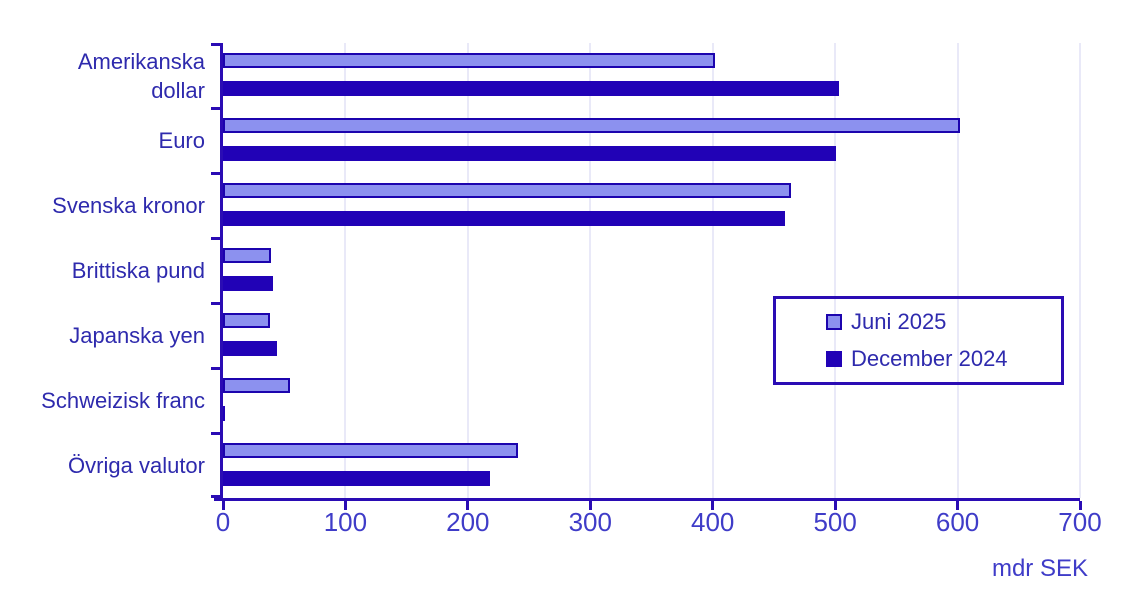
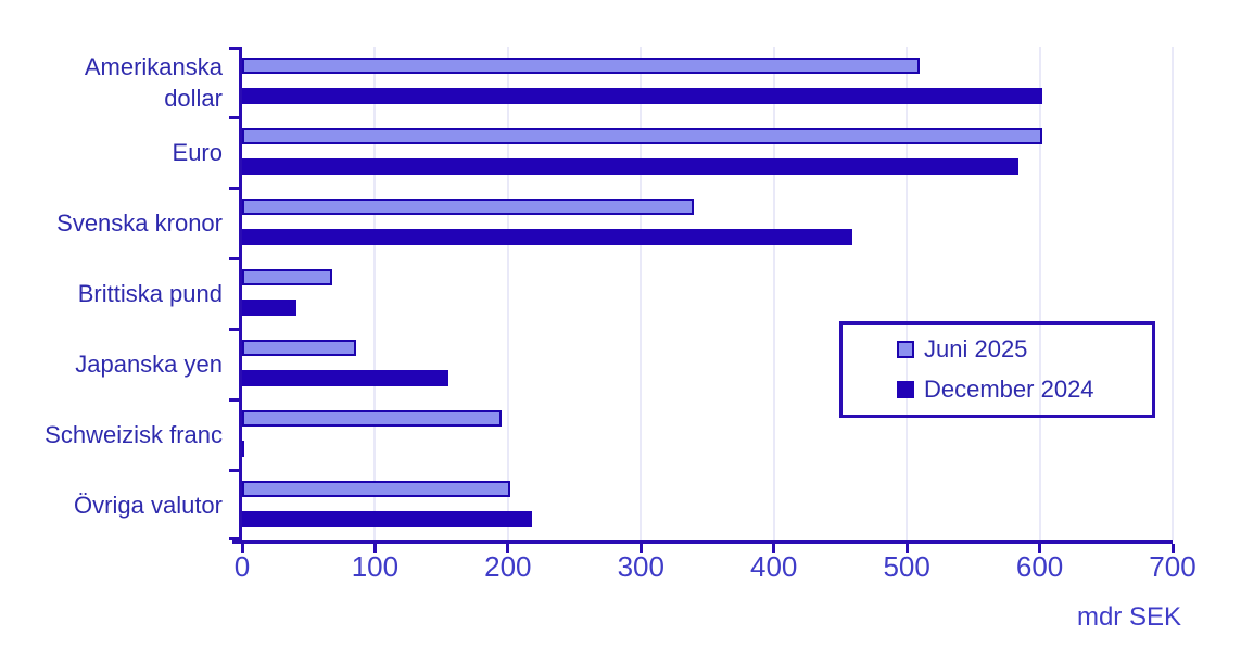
Juni 2025/Amerikanska dollar: 402 -> 510
December 2024/Amerikanska dollar: 503 -> 602
December 2024/Euro: 501 -> 584
Juni 2025/Svenska kronor: 464 -> 340
Juni 2025/Brittiska pund: 39 -> 68
Juni 2025/Japanska yen: 38 -> 86
December 2024/Japanska yen: 44 -> 155
Juni 2025/Schweizisk franc: 55 -> 195
Juni 2025/Övriga valutor: 241 -> 202
